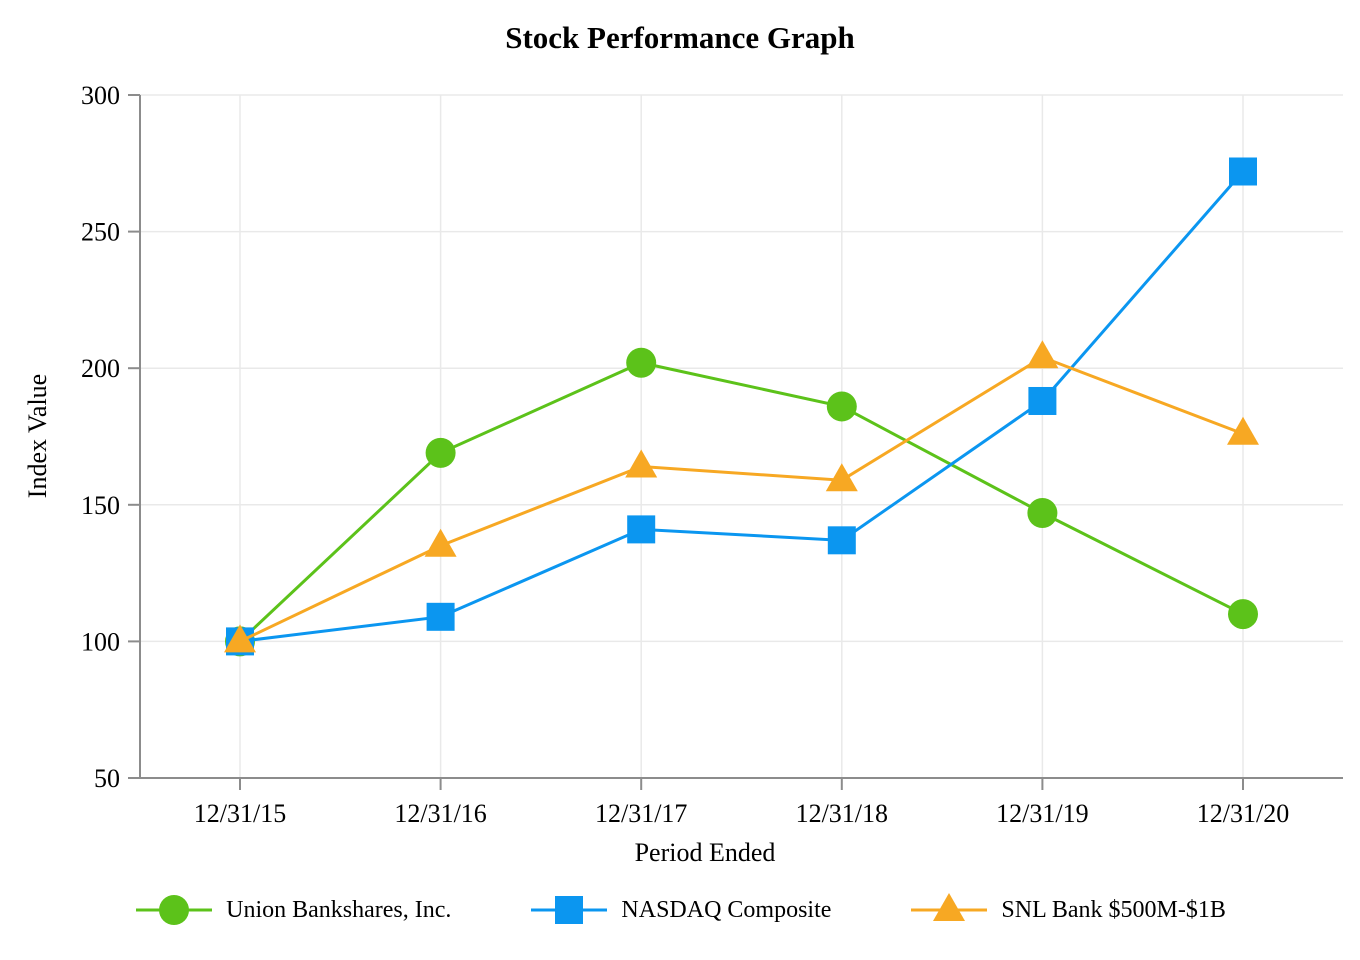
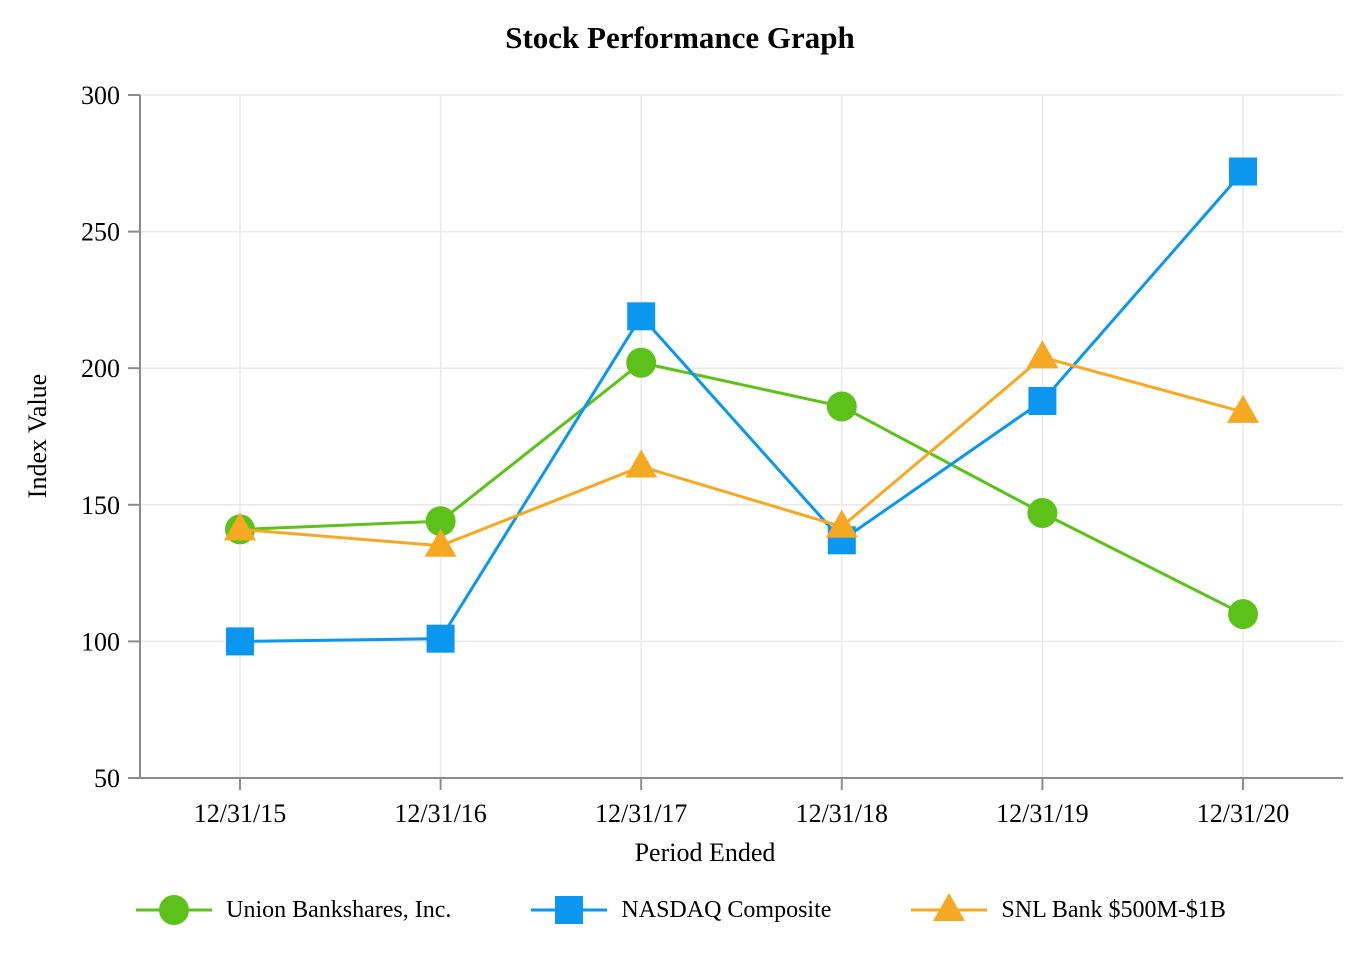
Union Bankshares, Inc./12/31/15: 100 -> 141
SNL Bank $500M-$1B/12/31/15: 100 -> 141
Union Bankshares, Inc./12/31/16: 169 -> 144
NASDAQ Composite/12/31/16: 109 -> 101
NASDAQ Composite/12/31/17: 141 -> 219
SNL Bank $500M-$1B/12/31/18: 159 -> 142
SNL Bank $500M-$1B/12/31/20: 176 -> 184
